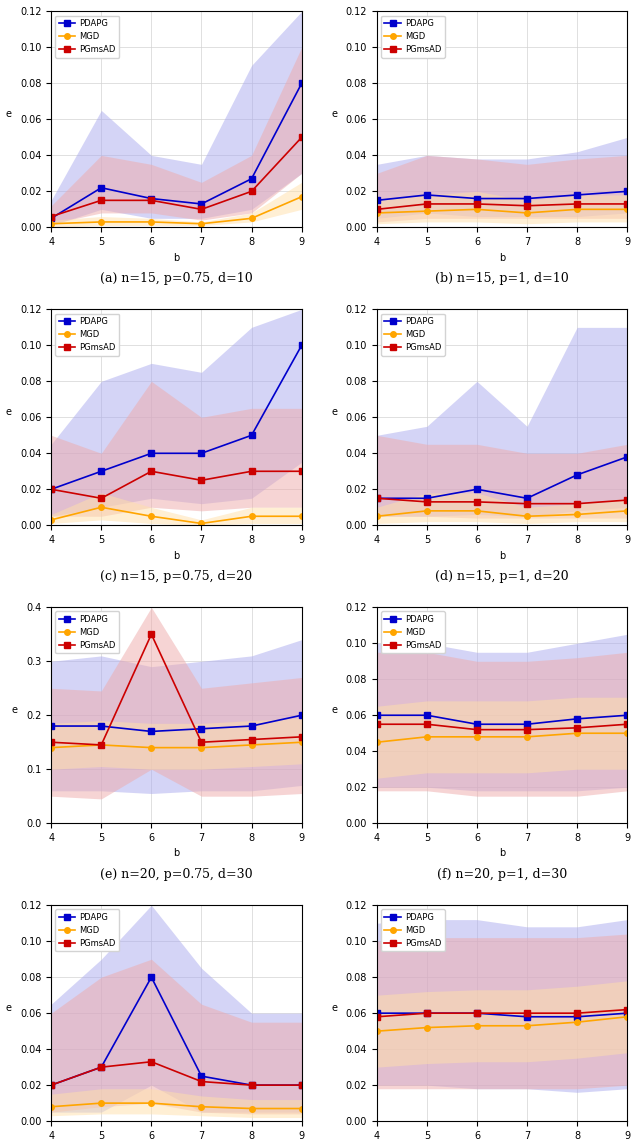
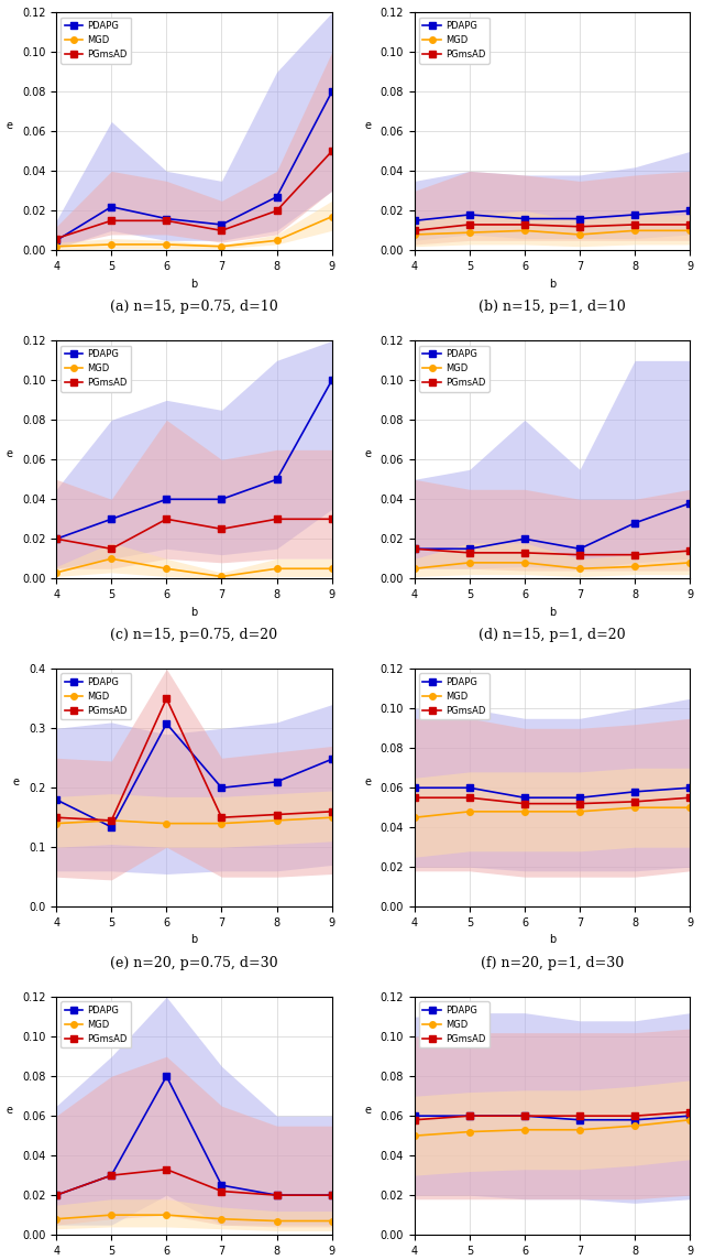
(e) n=20, p=0.75, d=30/PDAPG/5: 0.180 -> 0.134
(e) n=20, p=0.75, d=30/PDAPG/6: 0.170 -> 0.308
(e) n=20, p=0.75, d=30/PDAPG/7: 0.175 -> 0.200
(e) n=20, p=0.75, d=30/PDAPG/8: 0.180 -> 0.210
(e) n=20, p=0.75, d=30/PDAPG/9: 0.200 -> 0.248
